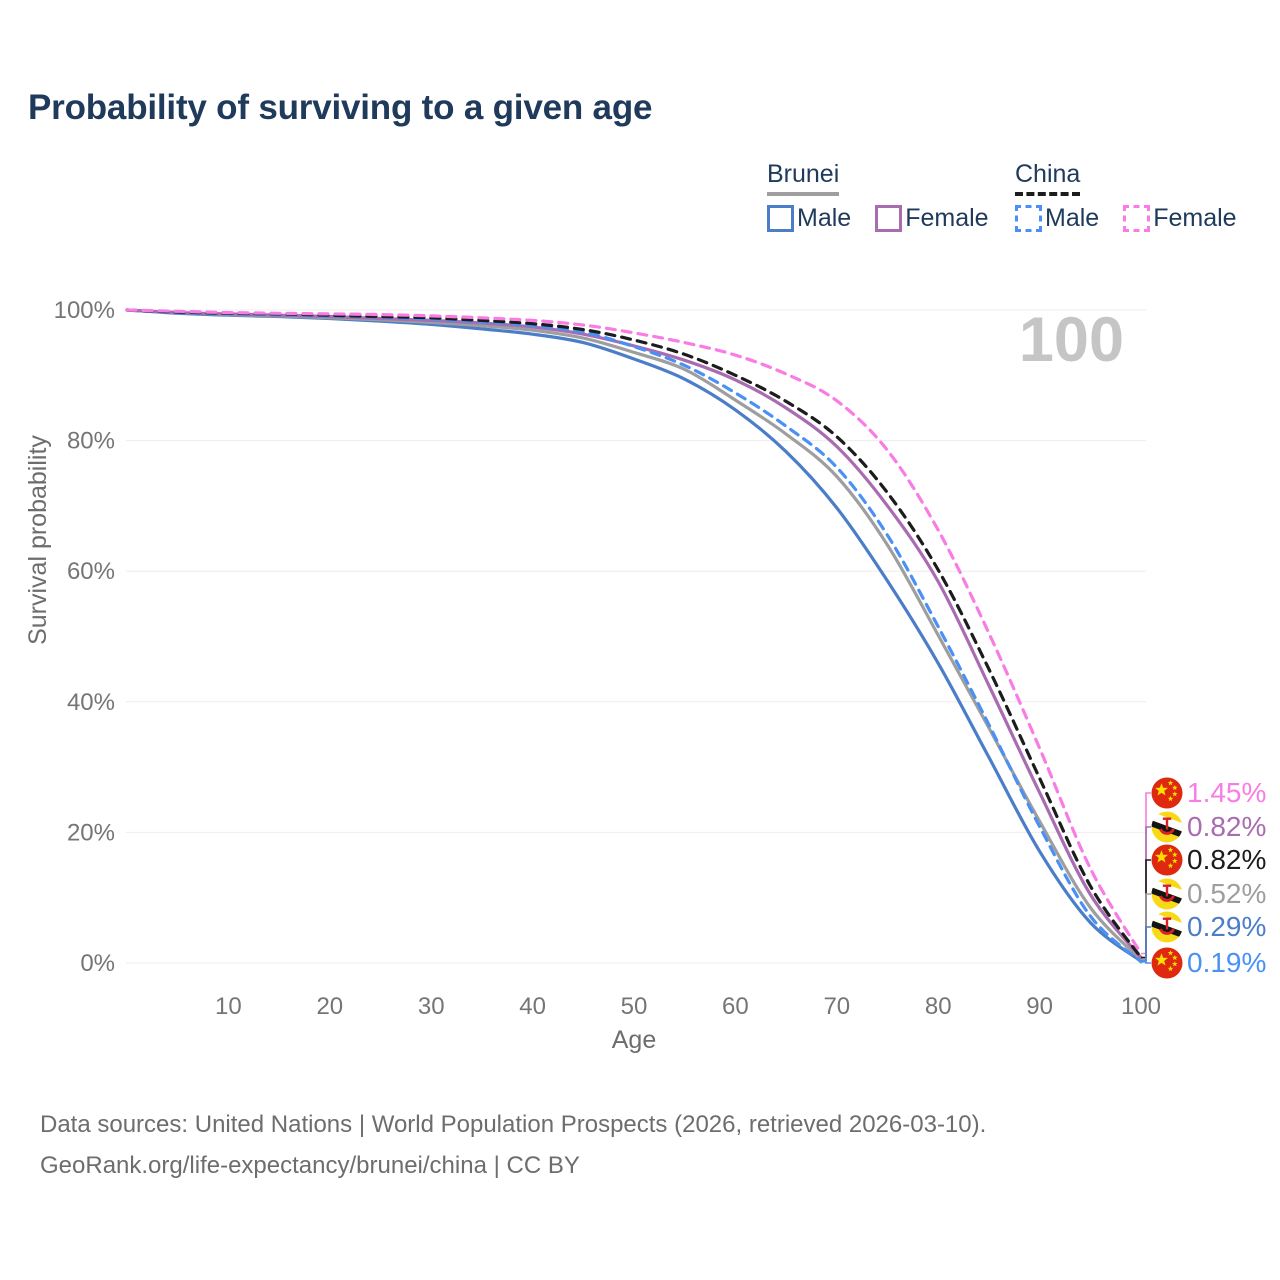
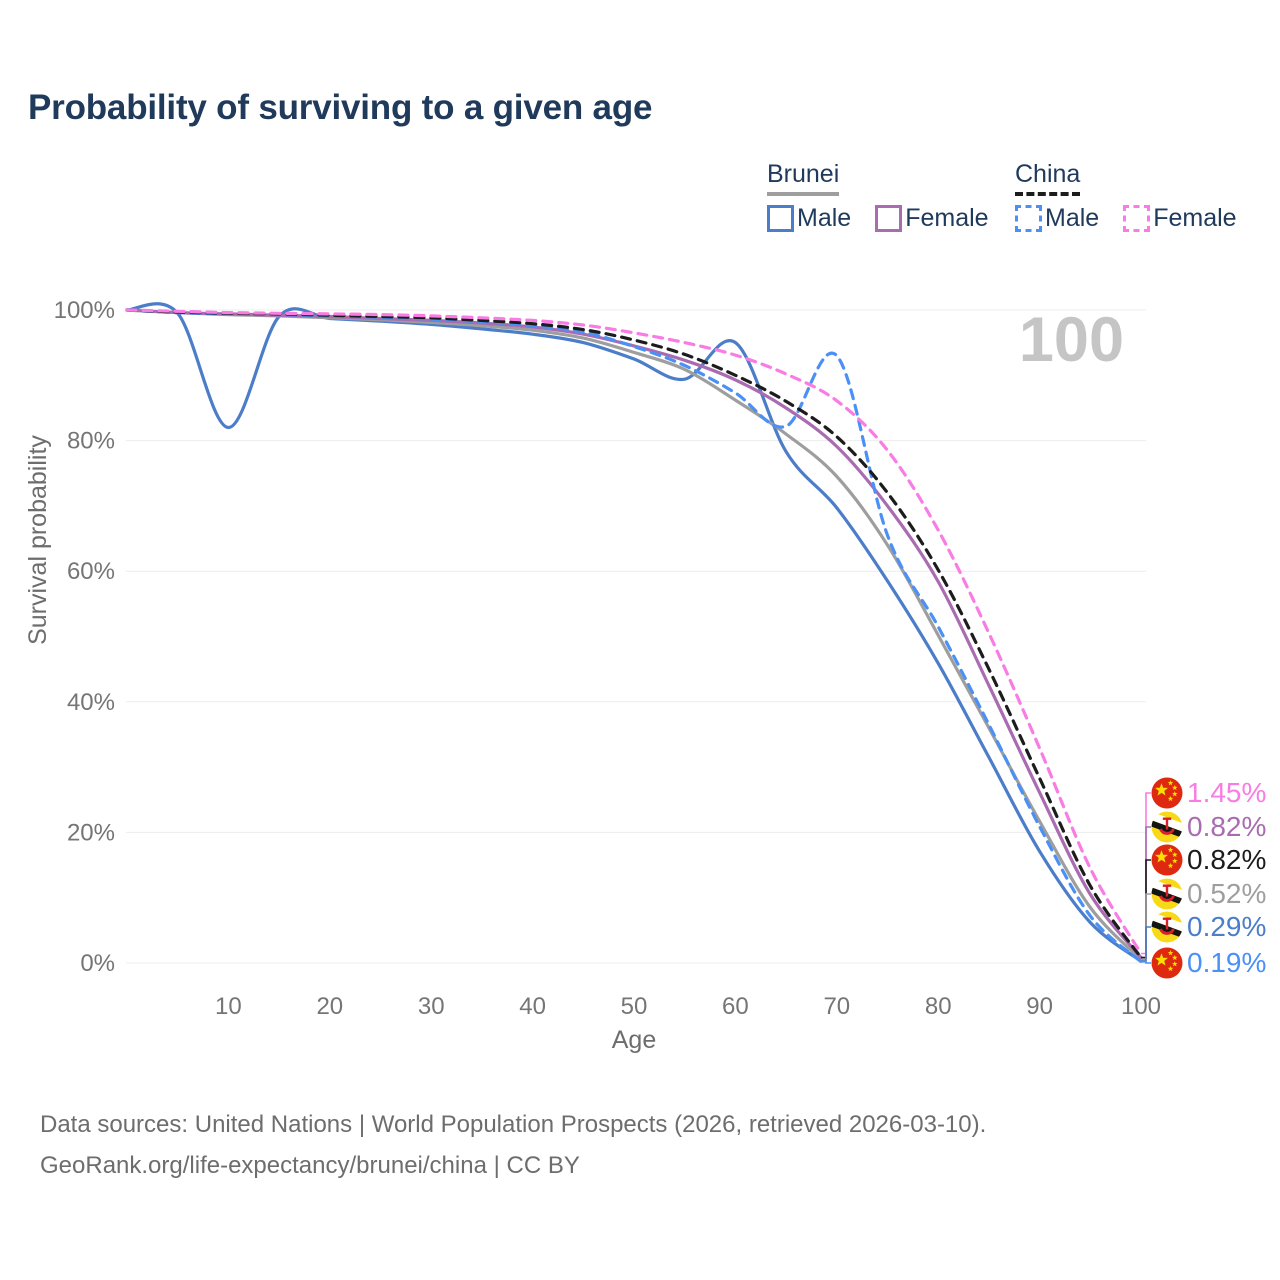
Brunei Male/10: 99% -> 82%
Brunei Male/60: 85% -> 95%
China Male/70: 76% -> 93%
